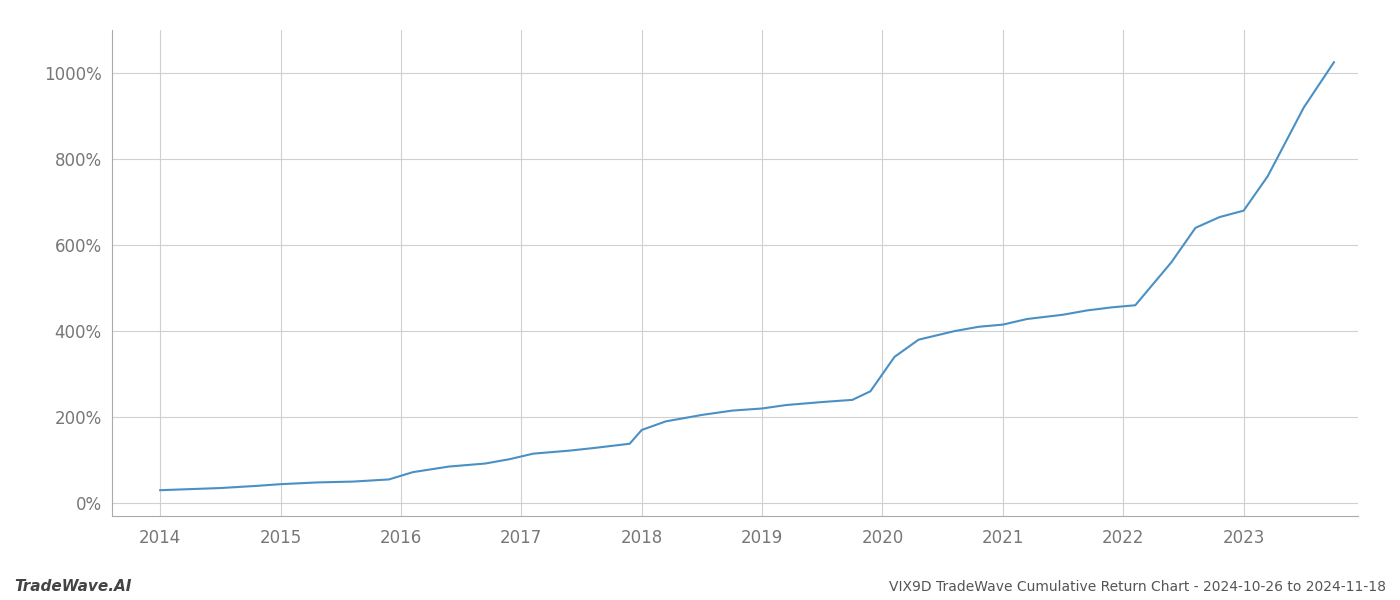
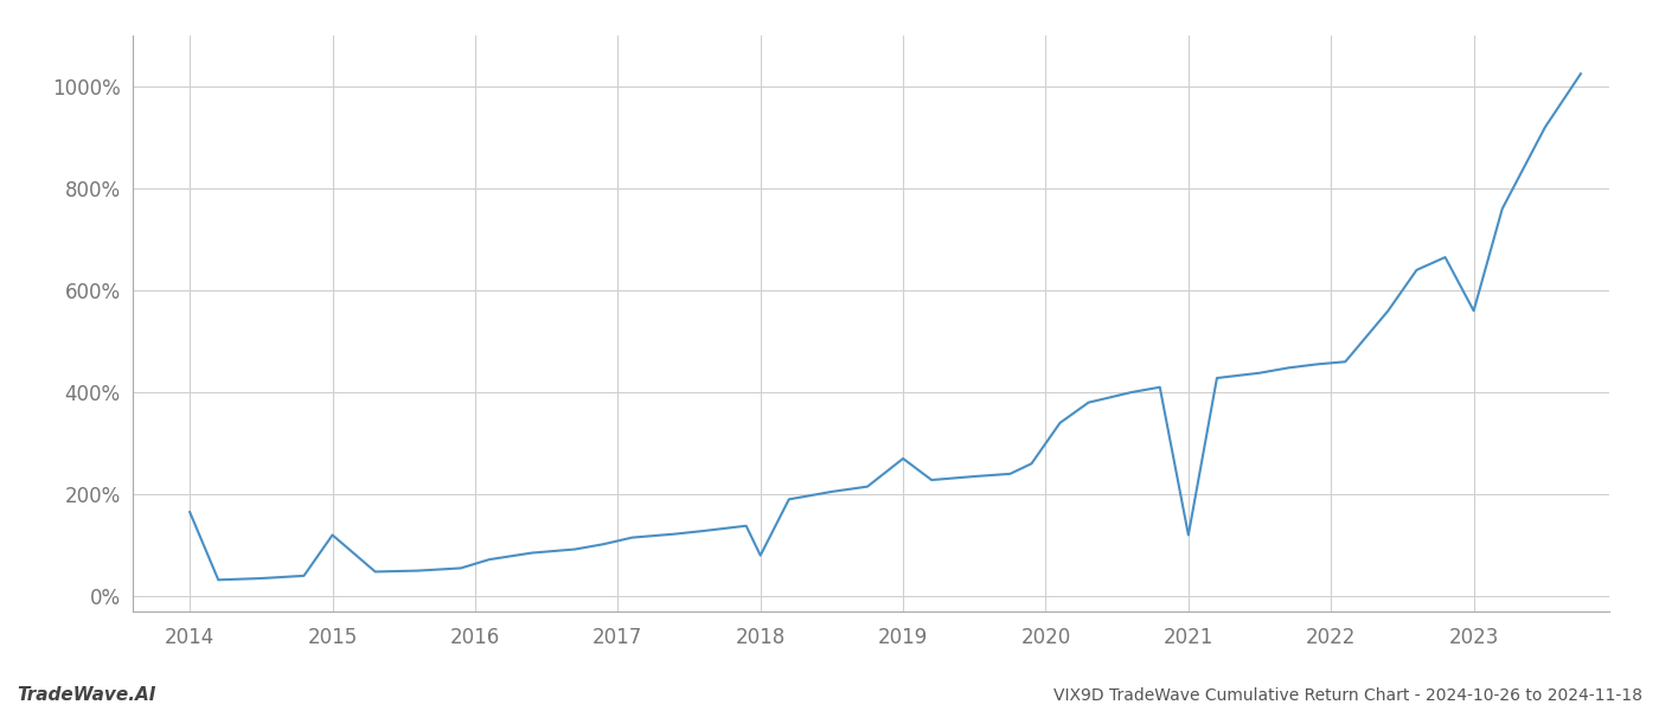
2014: 30% -> 165%
2015: 44% -> 120%
2018: 170% -> 80%
2019: 220% -> 270%
2021: 415% -> 120%
2023: 680% -> 560%
